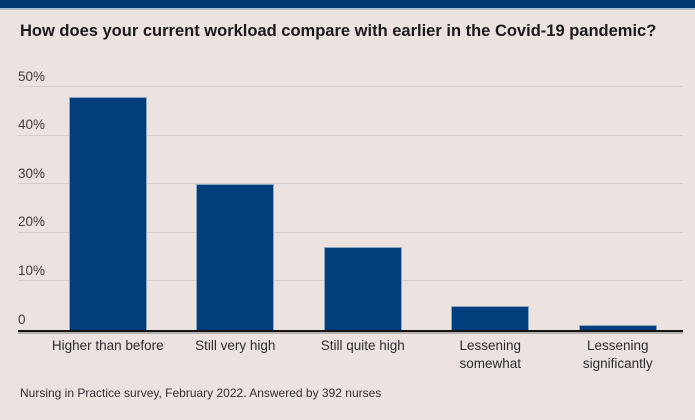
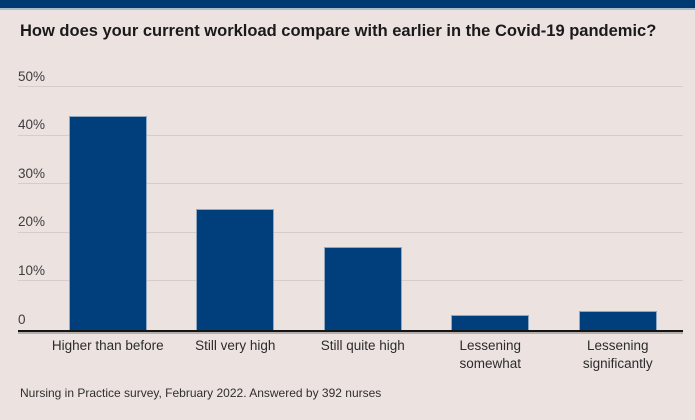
Higher than before: 48% -> 44%
Still very high: 30% -> 25%
Lessening somewhat: 5% -> 3%
Lessening significantly: 1% -> 4%
